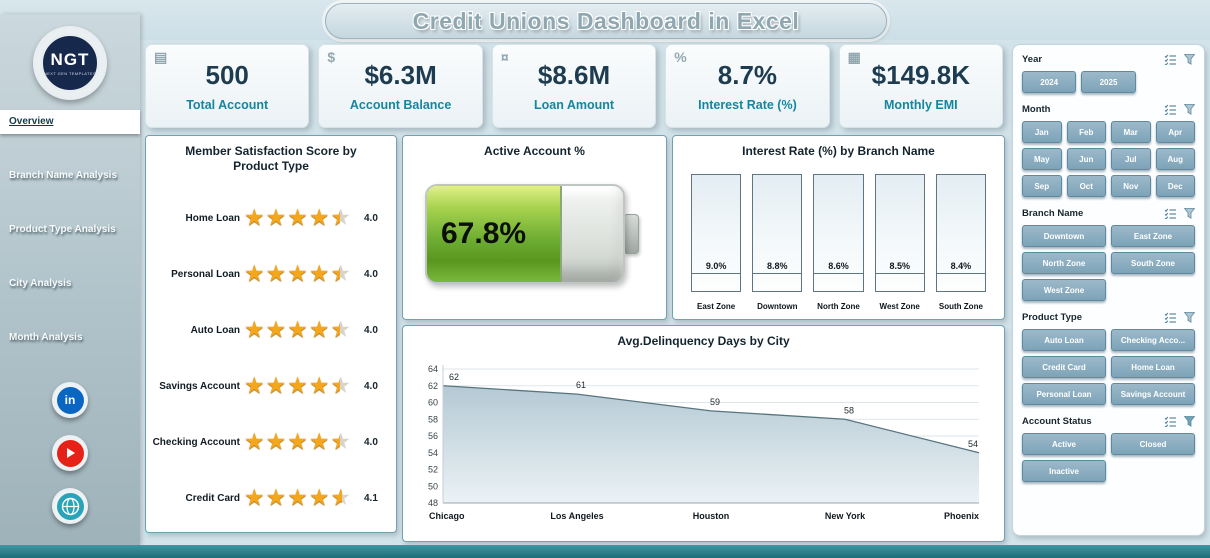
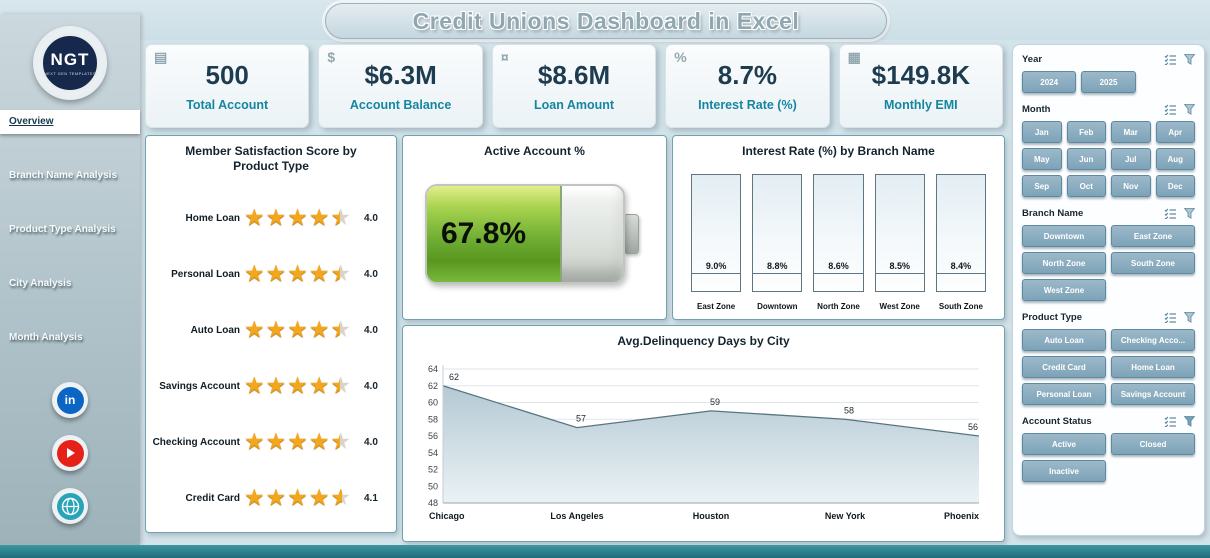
Avg.Delinquency Days by City/Los Angeles: 61 -> 57
Avg.Delinquency Days by City/Phoenix: 54 -> 56
